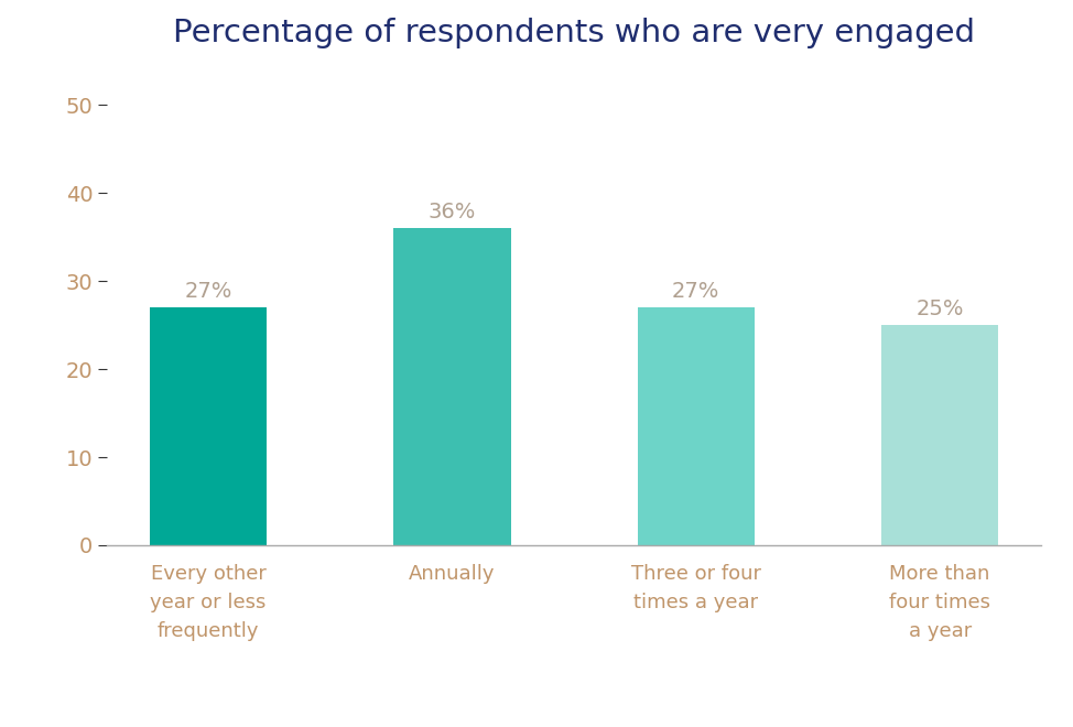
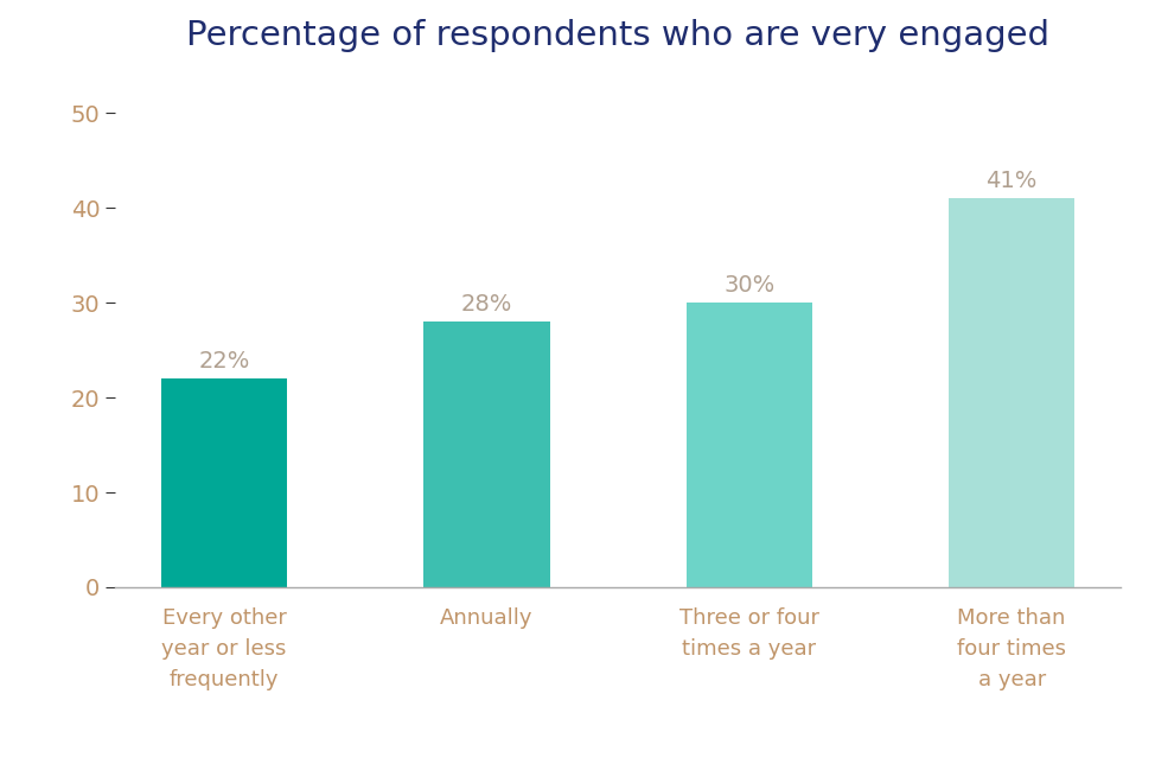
Every other year or less frequently: 27% -> 22%
Annually: 36% -> 28%
Three or four times a year: 27% -> 30%
More than four times a year: 25% -> 41%
